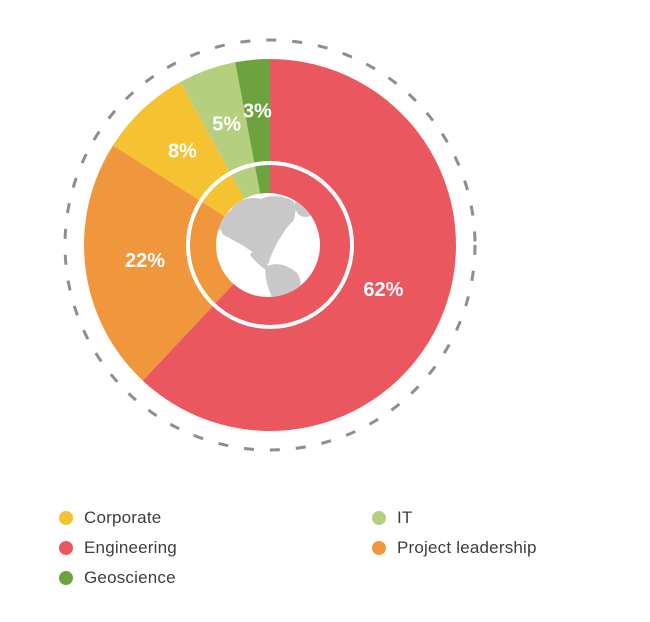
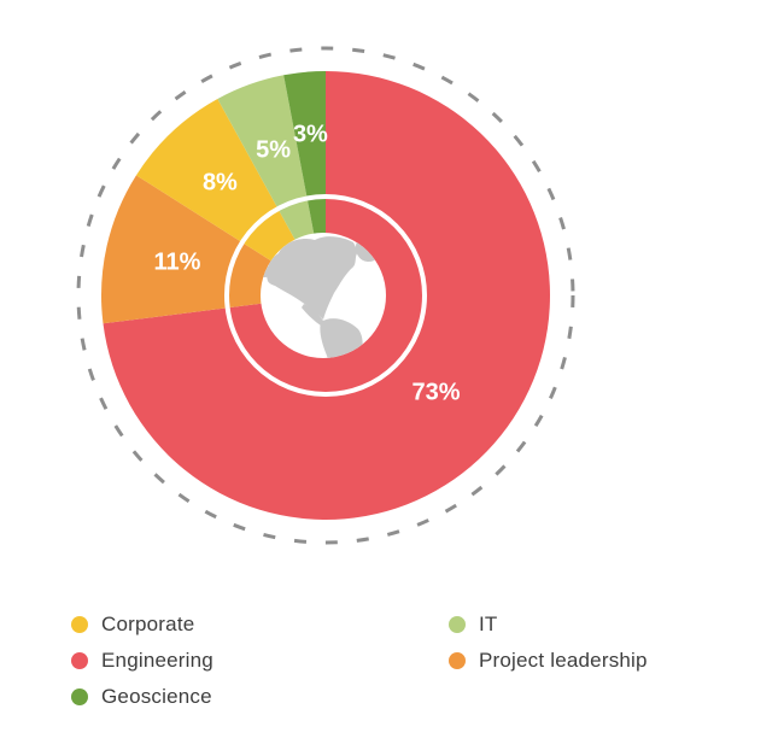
Engineering: 62% -> 73%
Project leadership: 22% -> 11%
